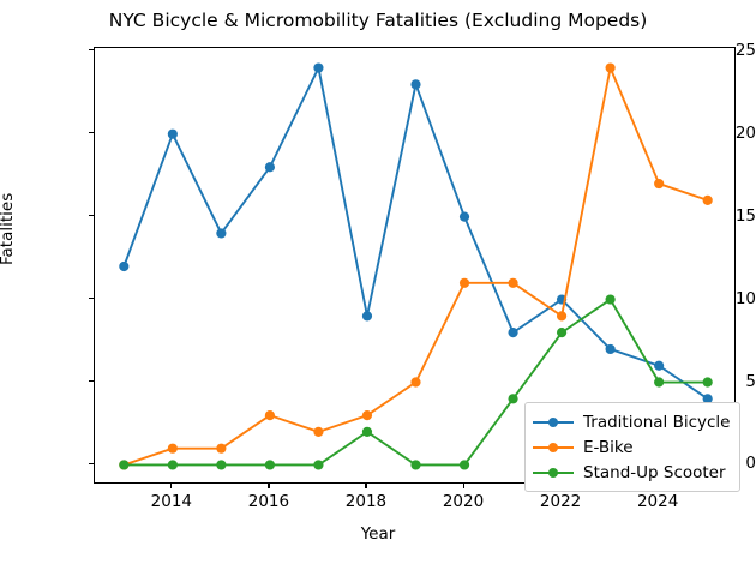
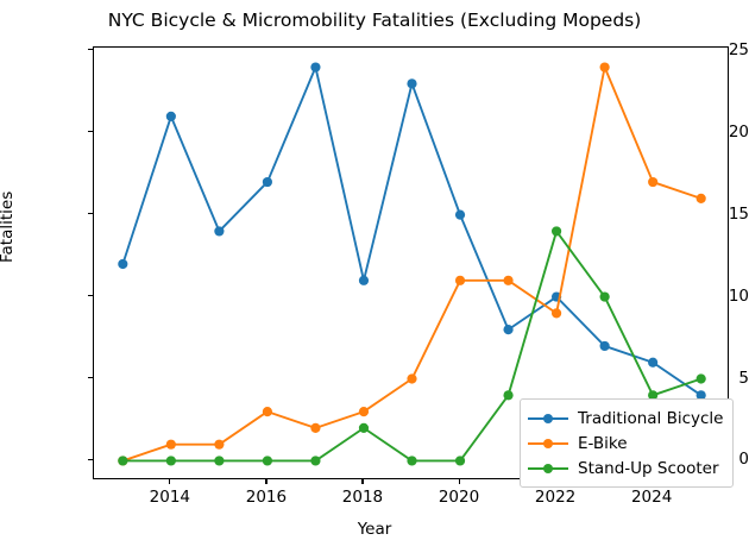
Traditional Bicycle/2014: 20 -> 21
Traditional Bicycle/2016: 18 -> 17
Traditional Bicycle/2018: 9 -> 11
Stand-Up Scooter/2022: 8 -> 14
Stand-Up Scooter/2024: 5 -> 4
